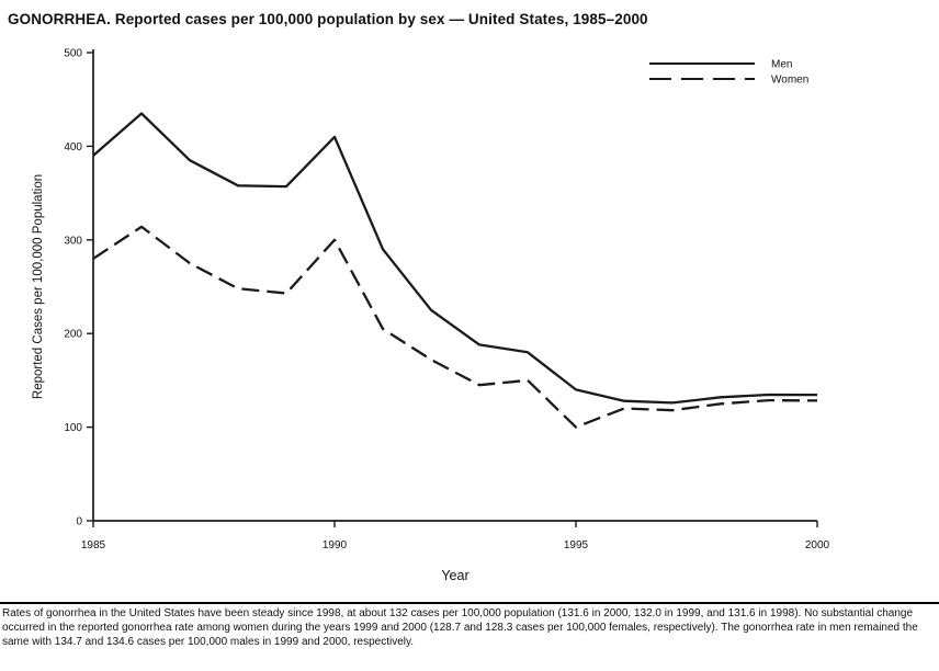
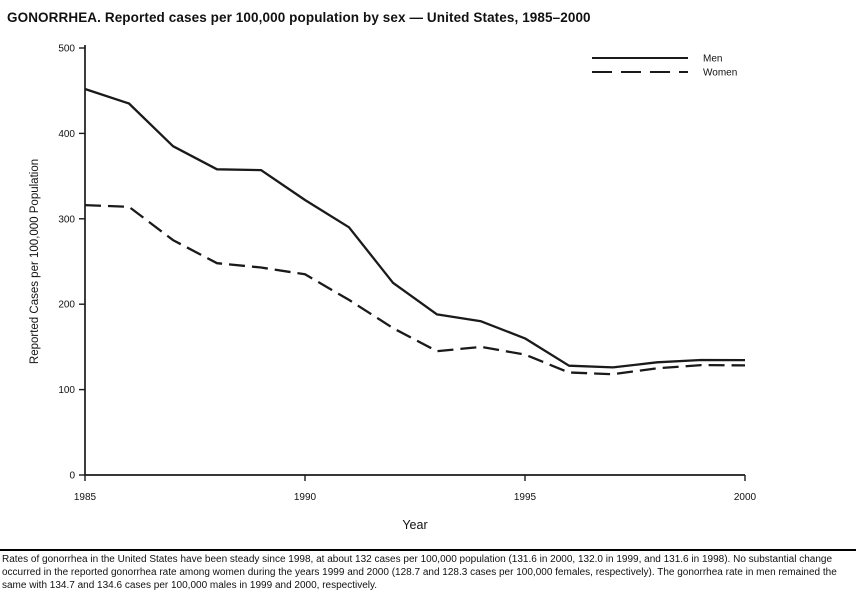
Men/1985: 390 -> 450
Women/1985: 280 -> 320
Men/1990: 410 -> 320
Women/1990: 300 -> 240
Men/1995: 140 -> 160
Women/1995: 100 -> 140
